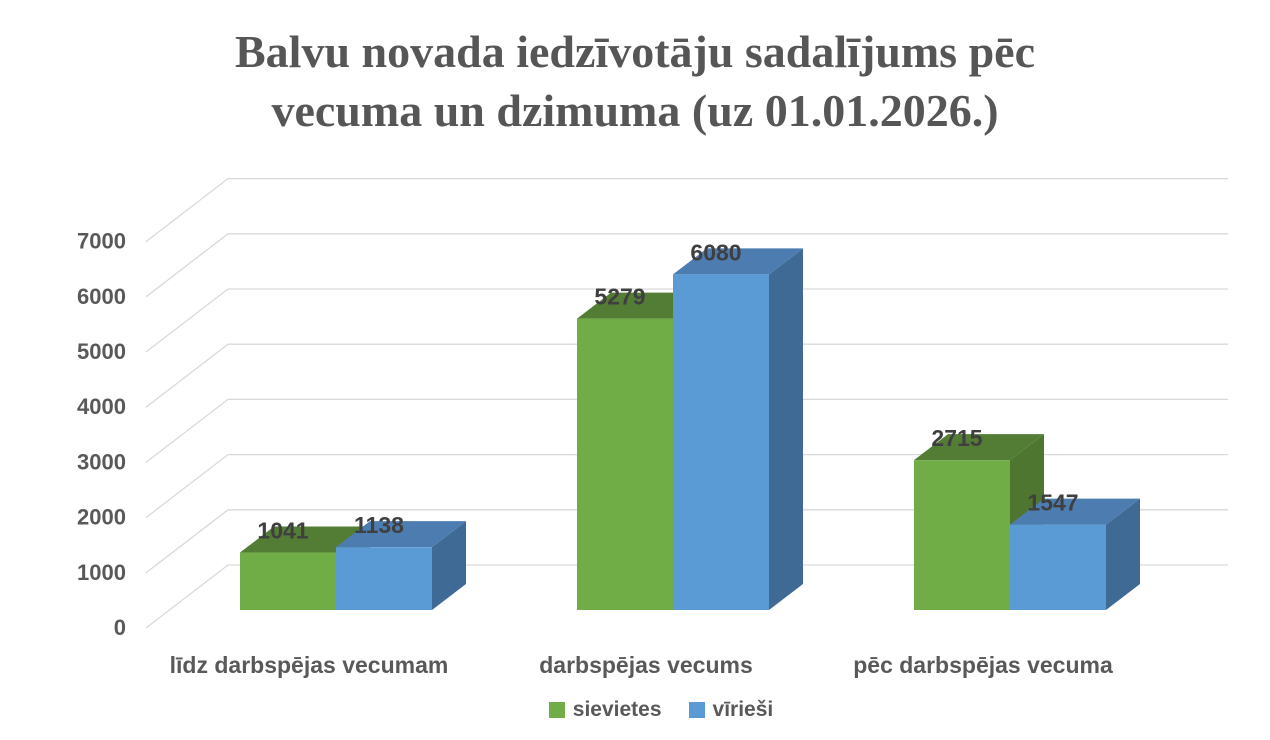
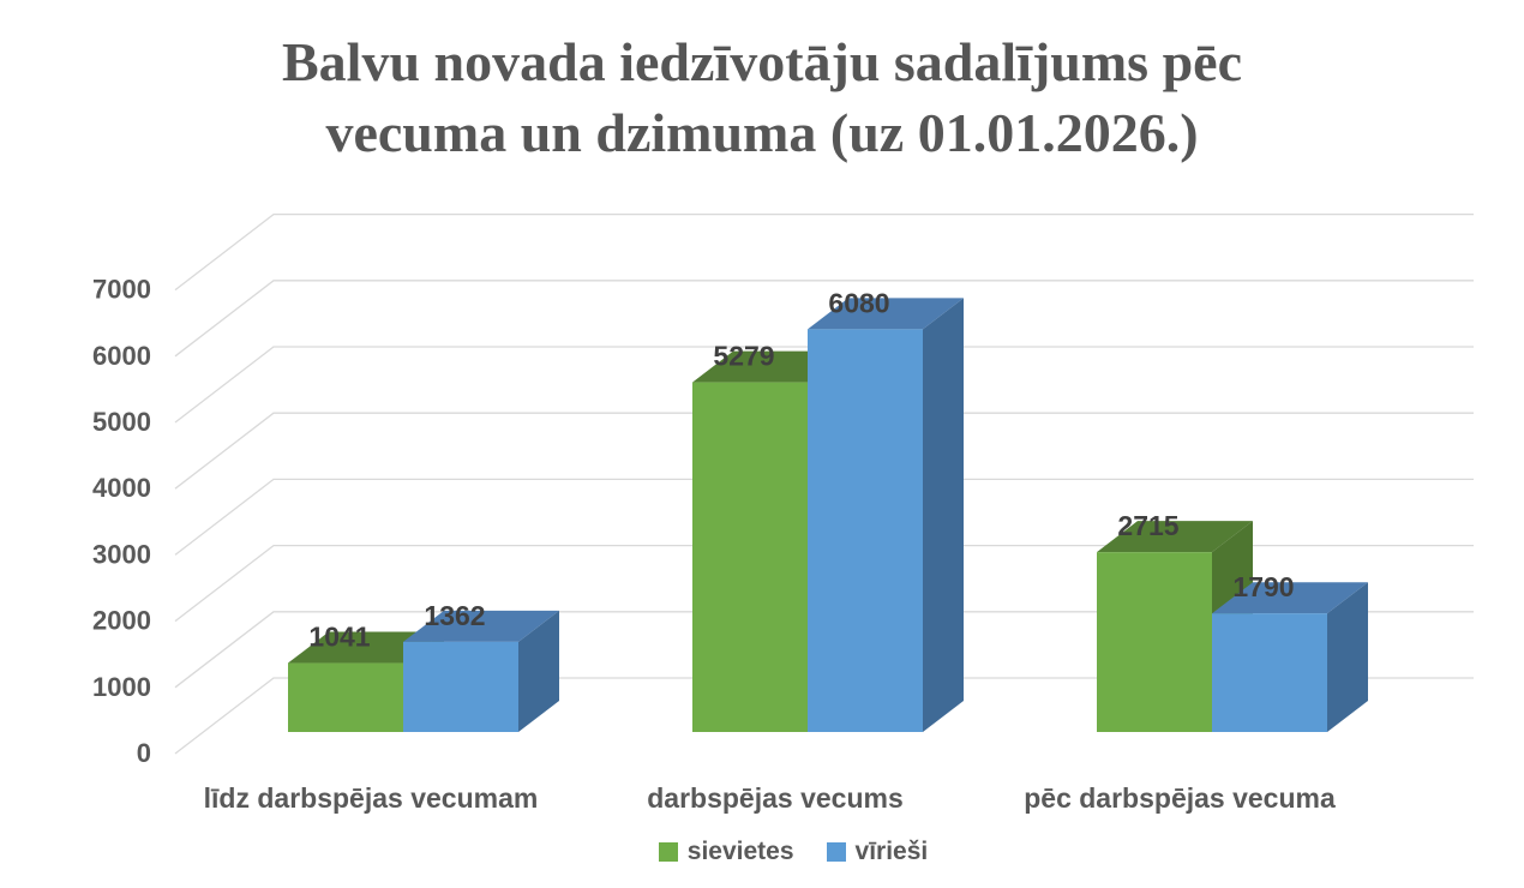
vīrieši/līdz darbspējas vecumam: 1138 -> 1362
vīrieši/pēc darbspējas vecuma: 1547 -> 1790
